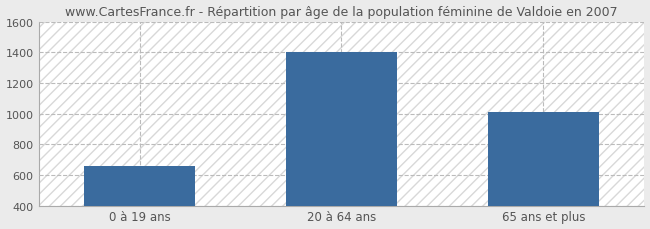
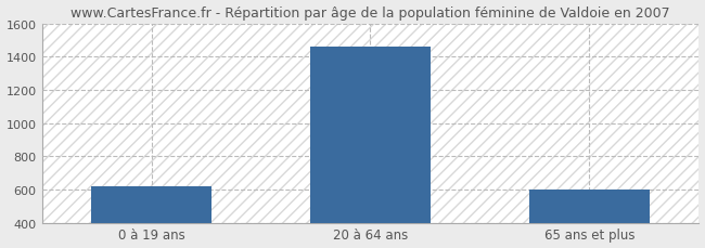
0 à 19 ans: 660 -> 620
20 à 64 ans: 1400 -> 1460
65 ans et plus: 1010 -> 600
